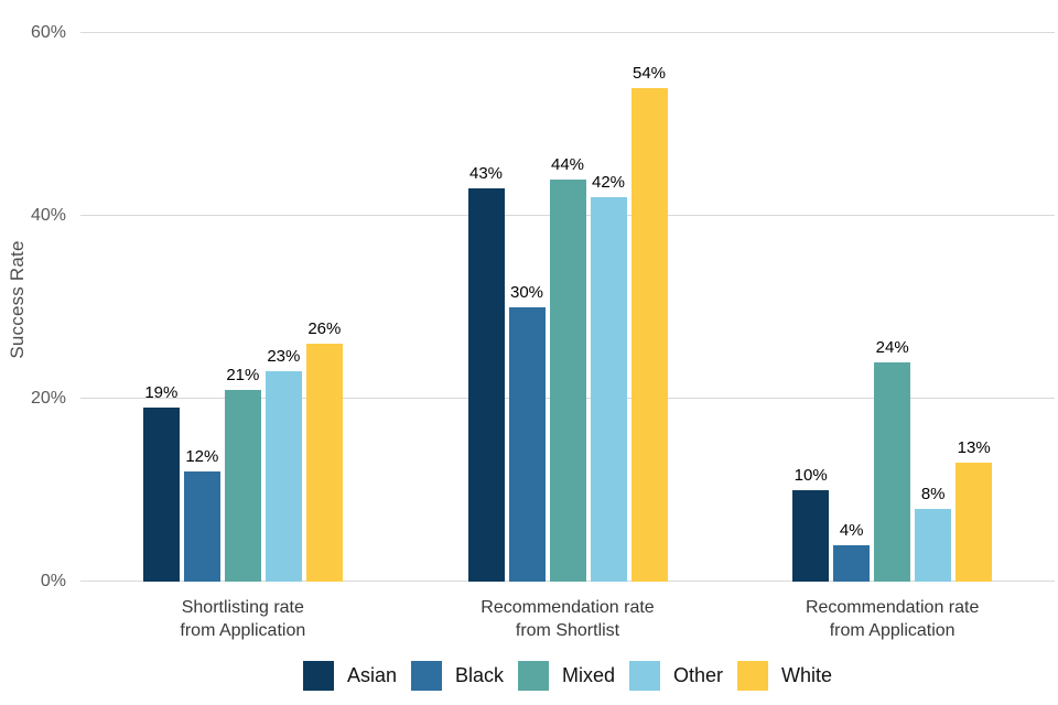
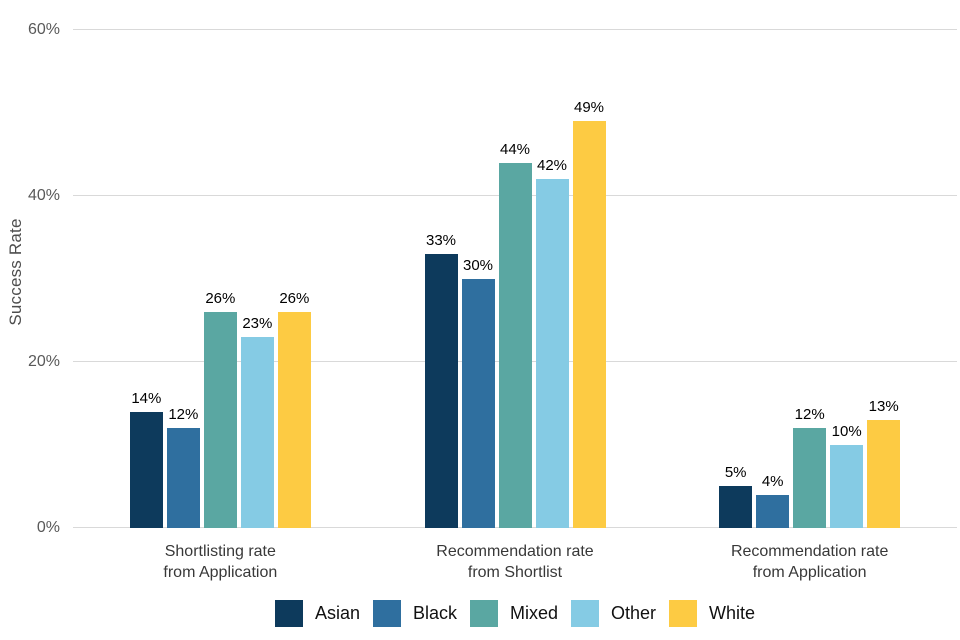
Asian/Shortlisting rate from Application: 19% -> 14%
Mixed/Shortlisting rate from Application: 21% -> 26%
Asian/Recommendation rate from Shortlist: 43% -> 33%
White/Recommendation rate from Shortlist: 54% -> 49%
Asian/Recommendation rate from Application: 10% -> 5%
Mixed/Recommendation rate from Application: 24% -> 12%
Other/Recommendation rate from Application: 8% -> 10%
